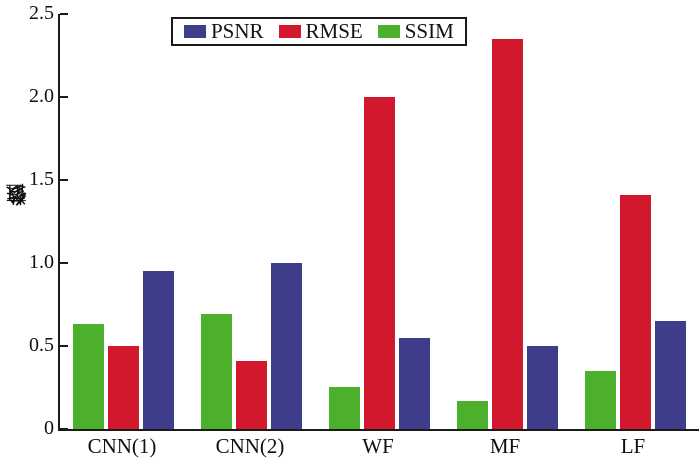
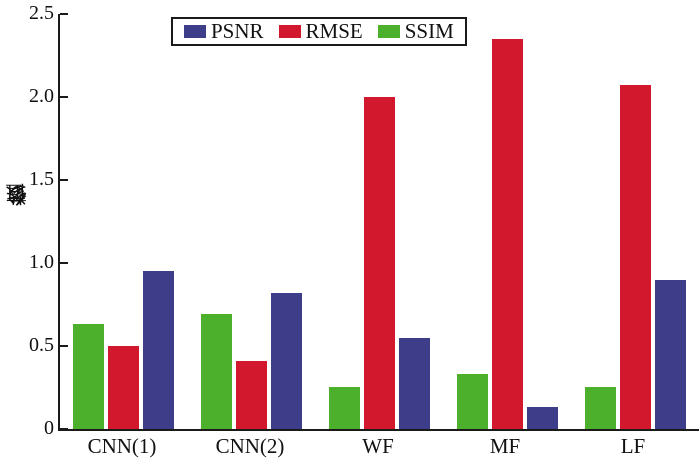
PSNR/CNN(2): 1.00 -> 0.82
SSIM/MF: 0.17 -> 0.33
PSNR/MF: 0.50 -> 0.13
SSIM/LF: 0.35 -> 0.25
RMSE/LF: 1.41 -> 2.07
PSNR/LF: 0.65 -> 0.90
